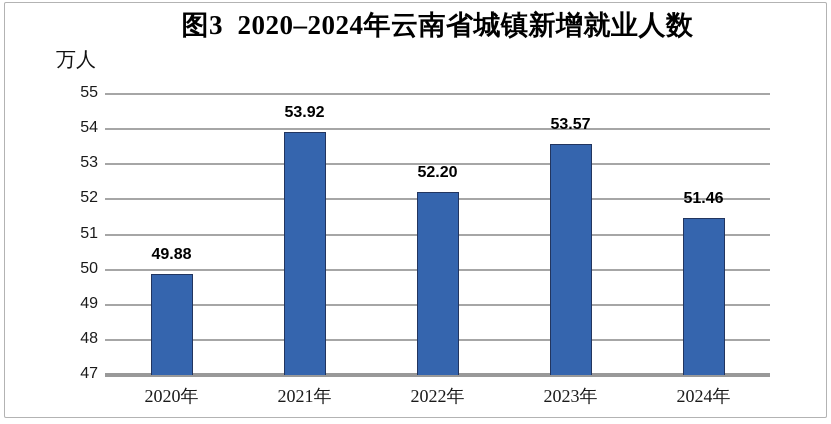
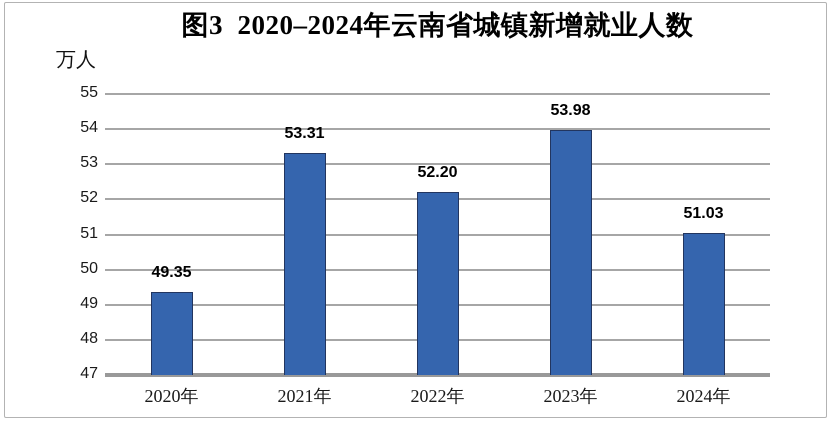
2020年: 49.88 -> 49.35
2021年: 53.92 -> 53.31
2023年: 53.57 -> 53.98
2024年: 51.46 -> 51.03
